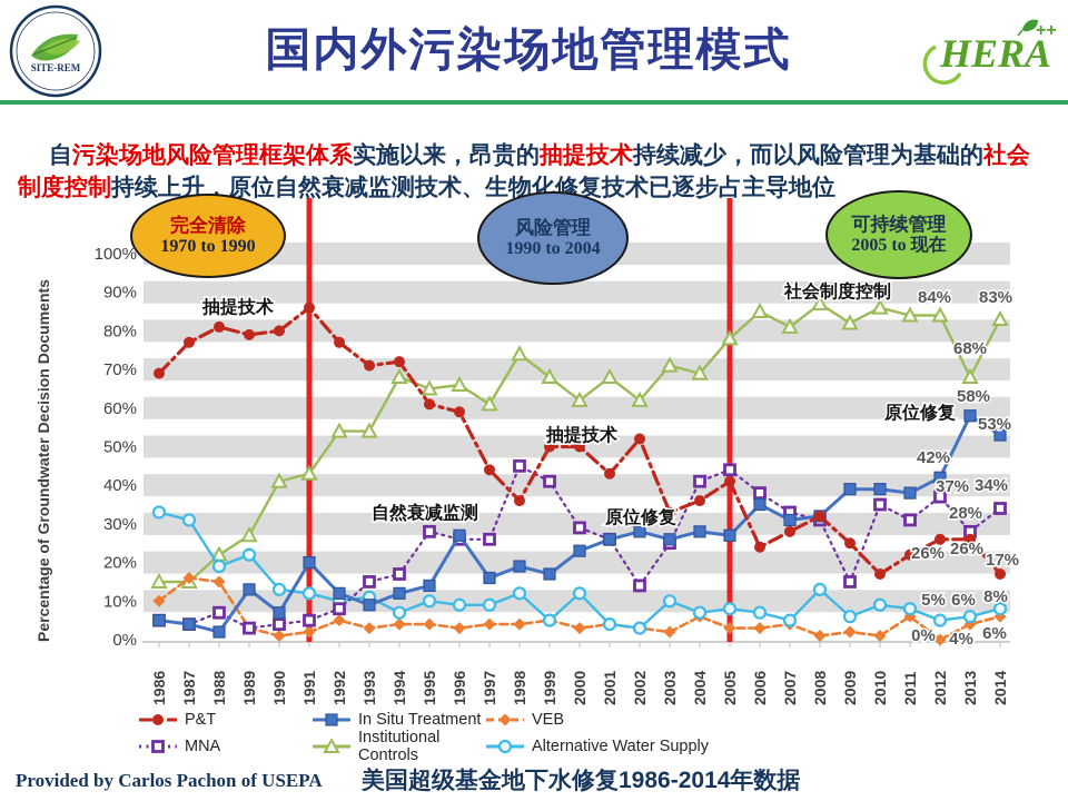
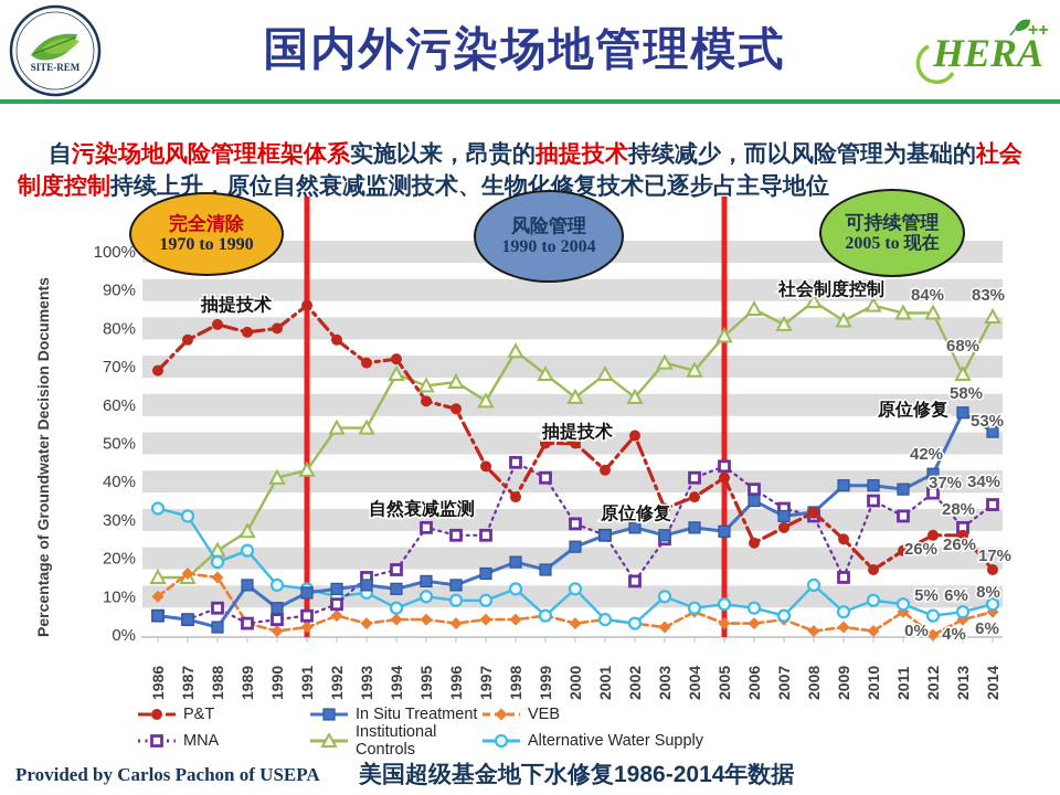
In Situ Treatment/1991: 20% -> 11%
In Situ Treatment/1993: 9% -> 13%
In Situ Treatment/1996: 27% -> 13%
